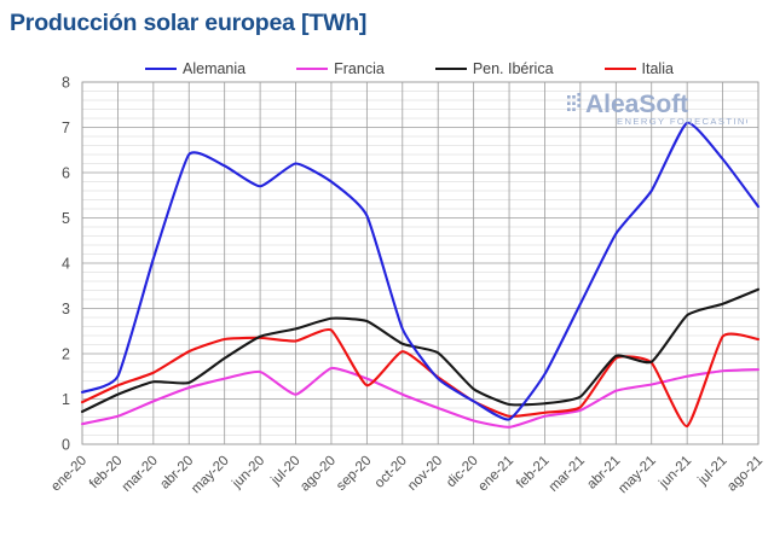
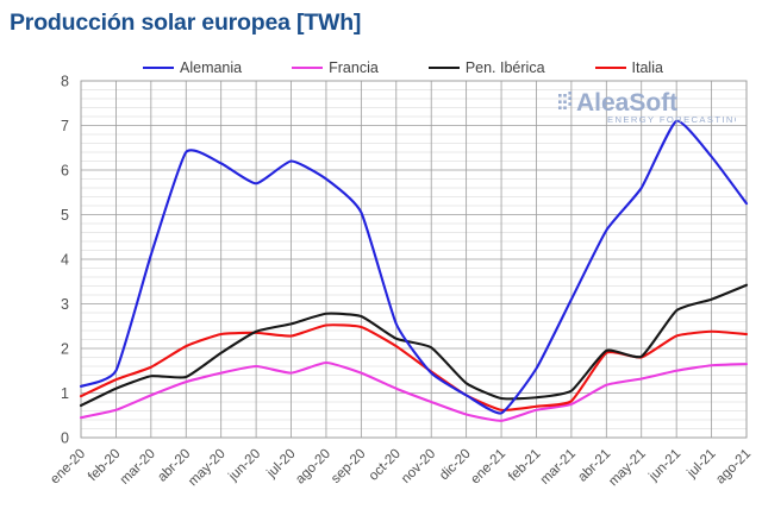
Francia/jul-20: 1.1 -> 1.4
Italia/sep-20: 1.3 -> 2.5
Italia/jun-21: 0.4 -> 2.3
